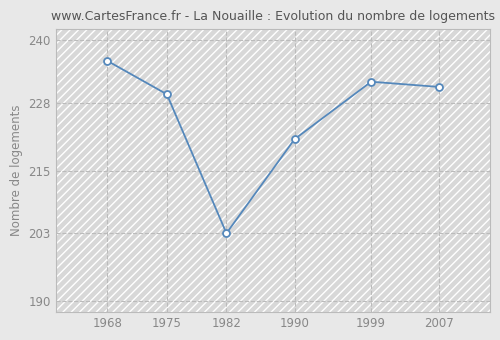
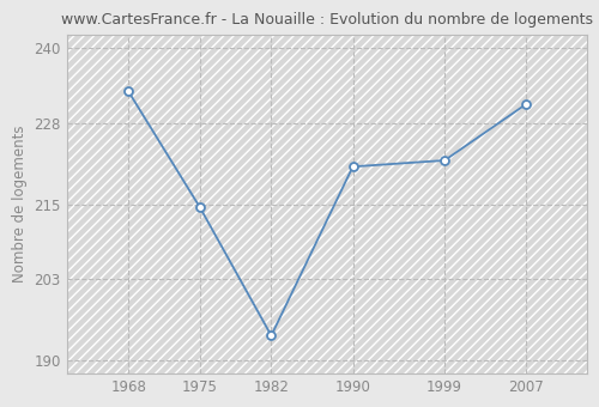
1968: 236.0 -> 233.0
1975: 229.6 -> 214.5
1982: 203.0 -> 194.0
1999: 232.0 -> 222.0
